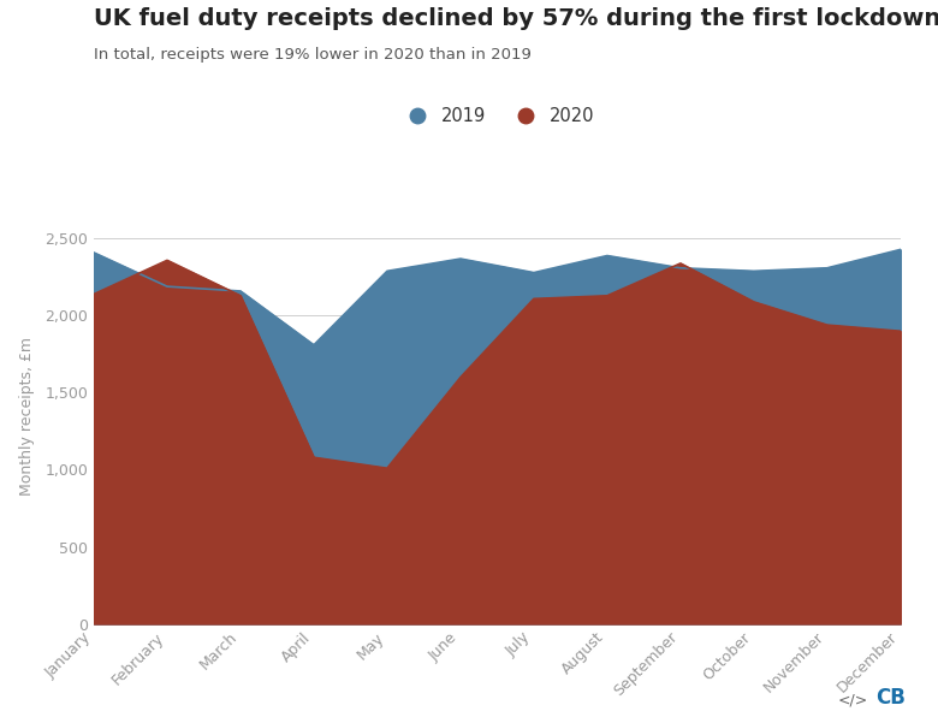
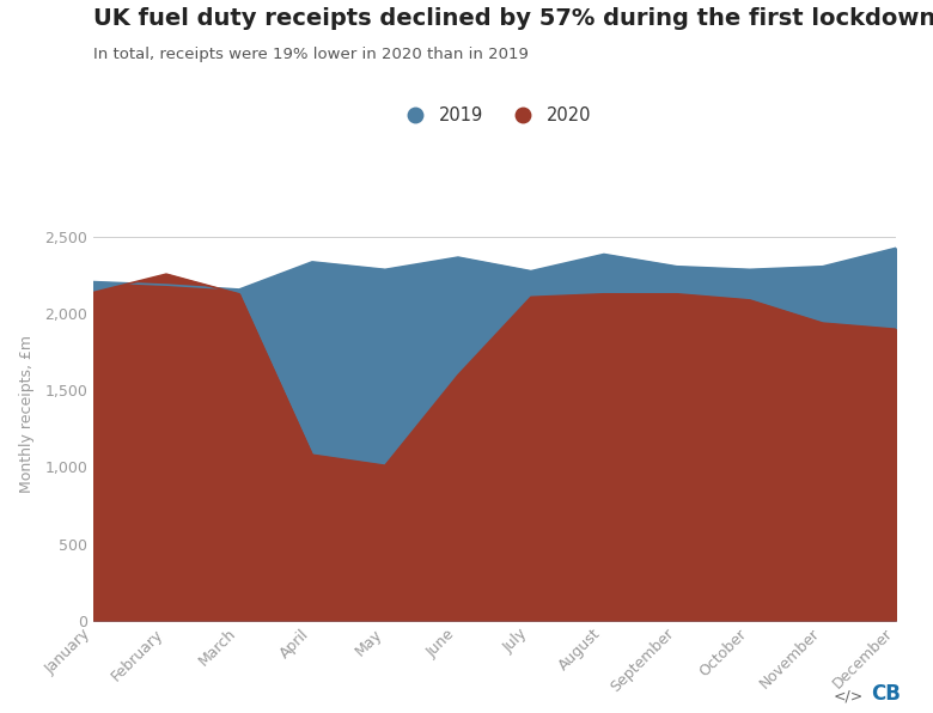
2019/January: 2,410 -> 2,210
2020/February: 2,360 -> 2,260
2019/April: 1,810 -> 2,340
2020/September: 2,340 -> 2,130
